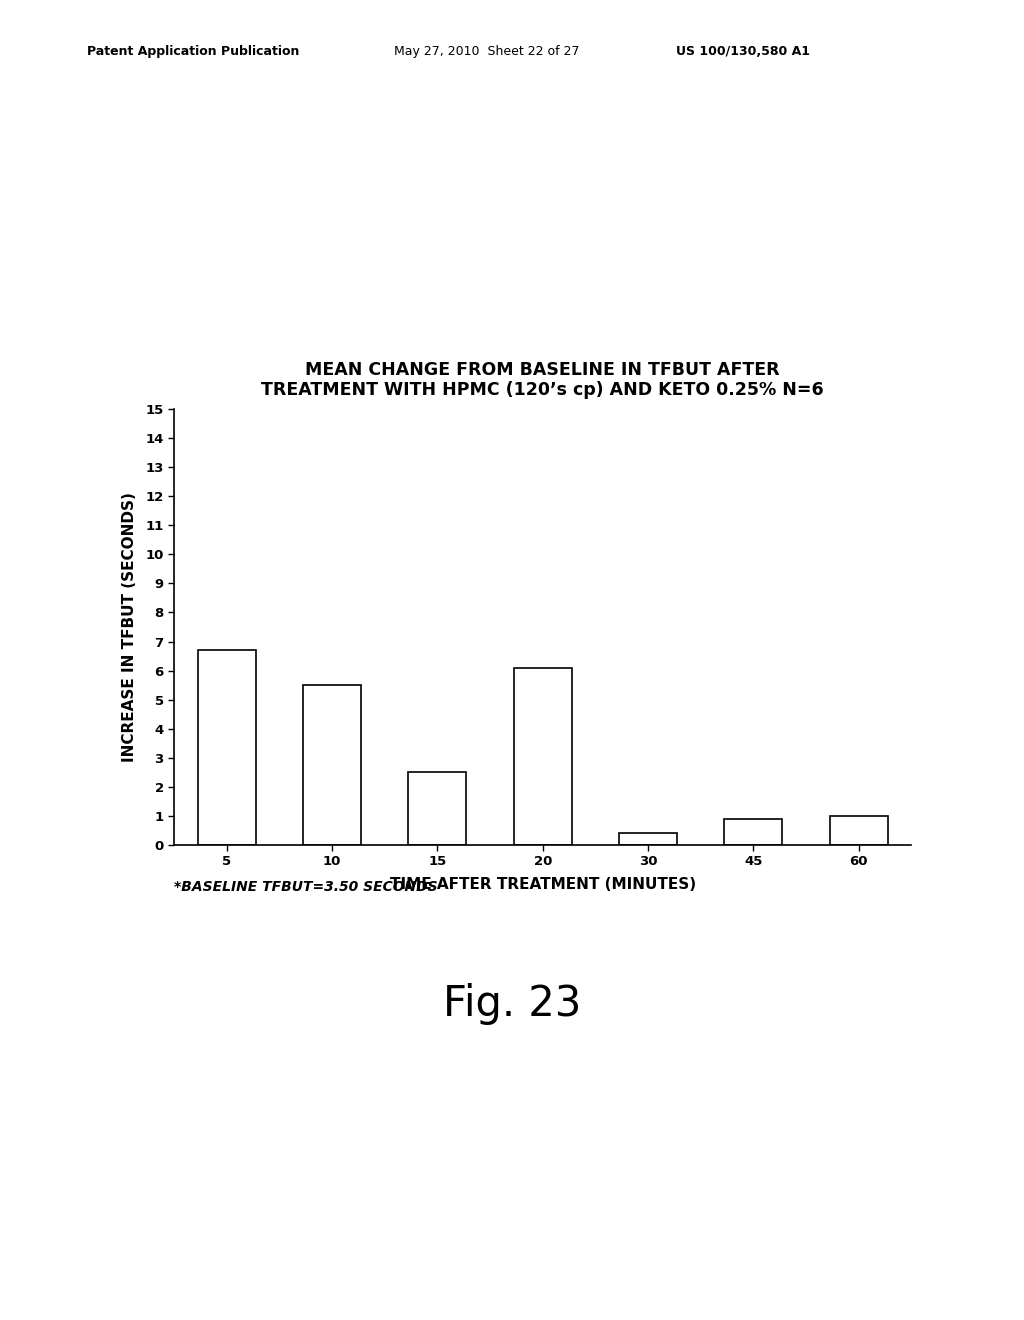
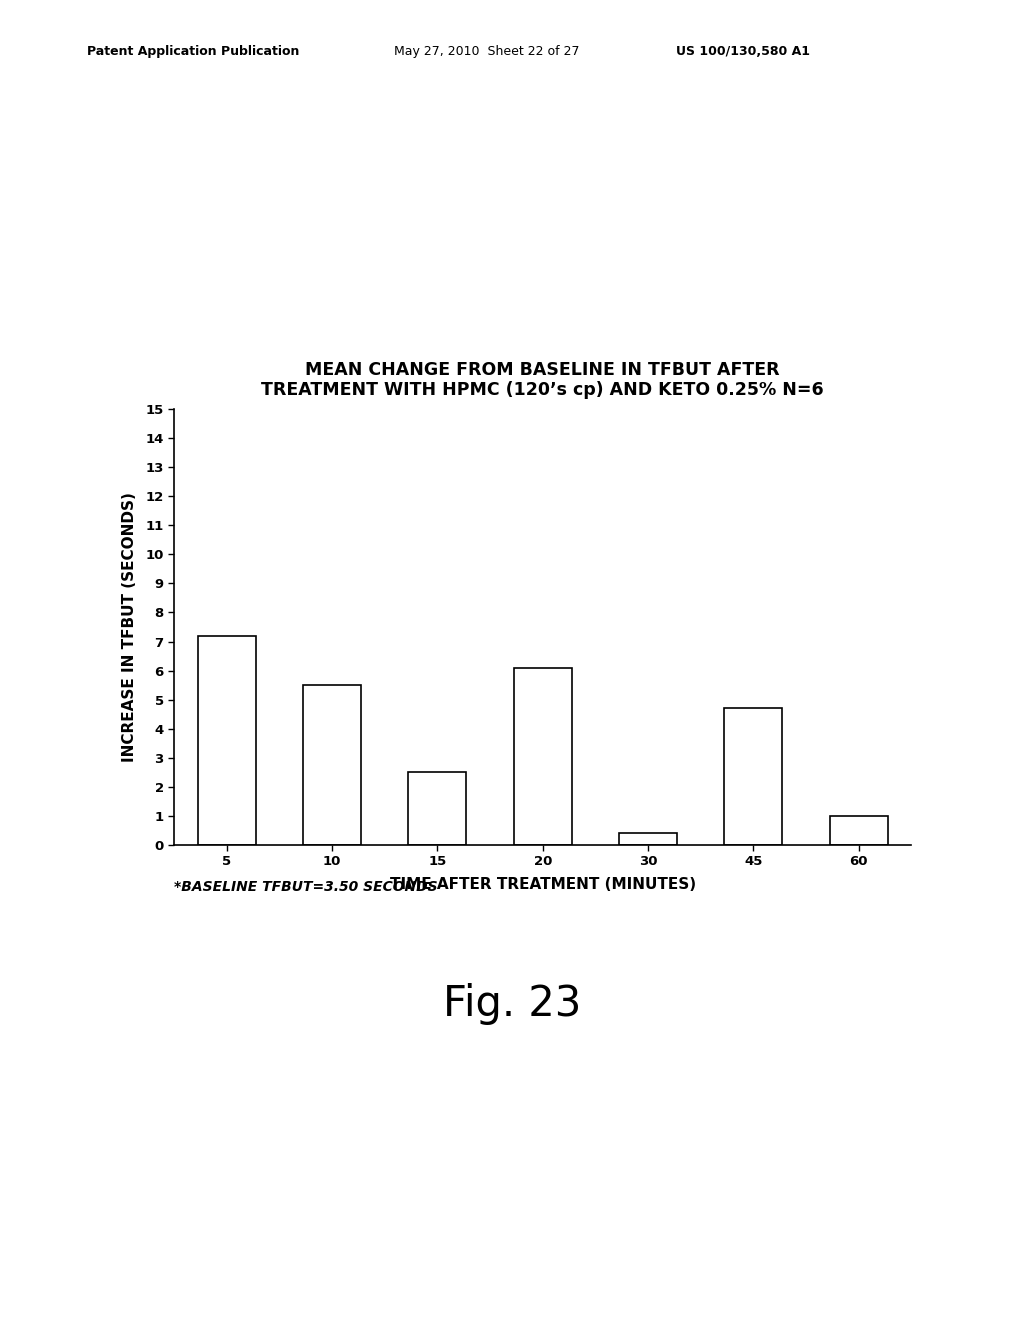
5: 6.7 -> 7.2
45: 0.9 -> 4.7
